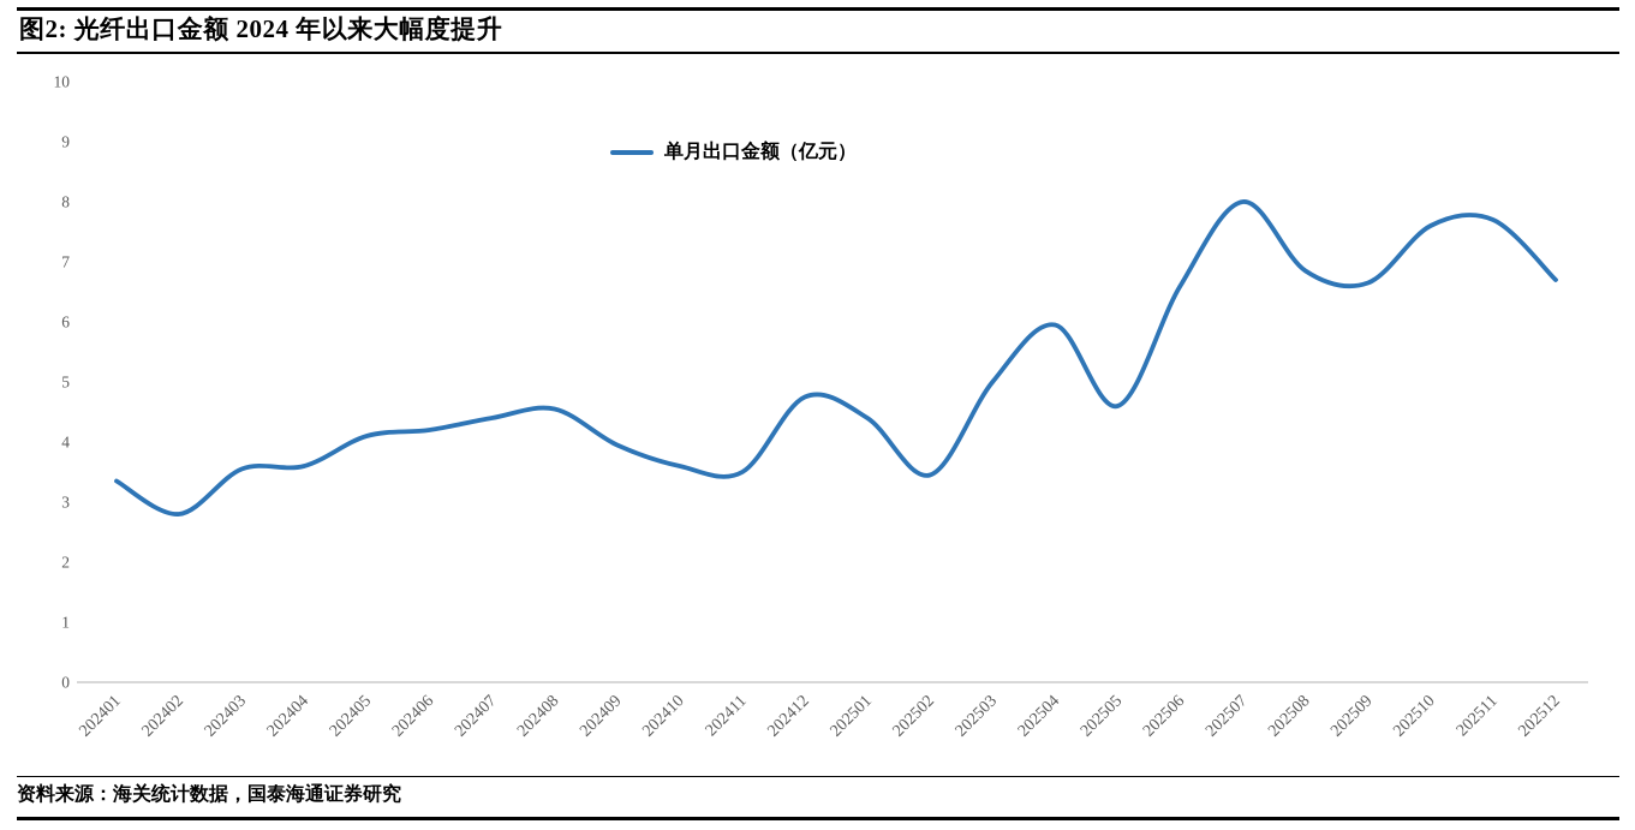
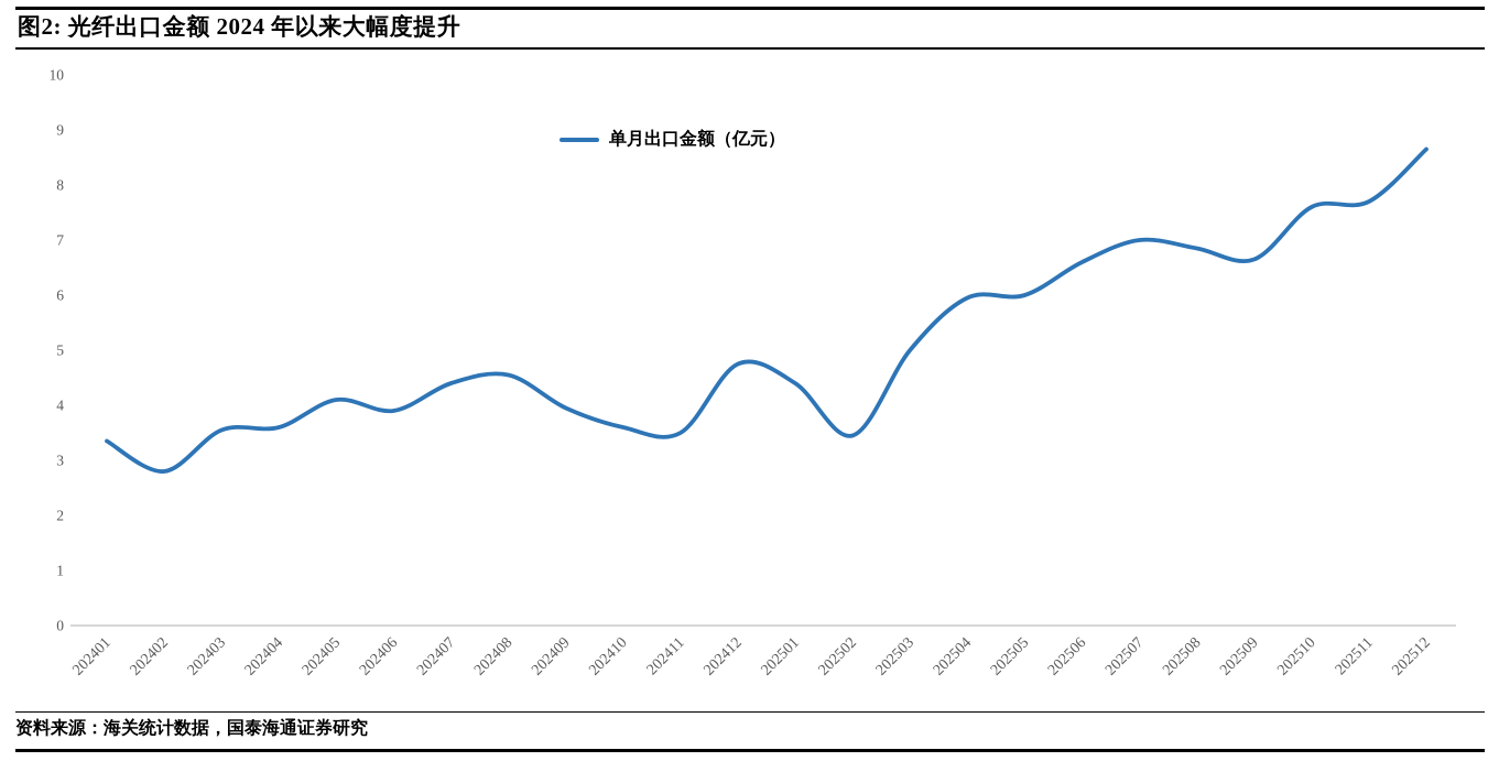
202406: 4.2 -> 3.9
202505: 4.6 -> 6.0
202507: 8.0 -> 7.0
202512: 6.7 -> 8.7
